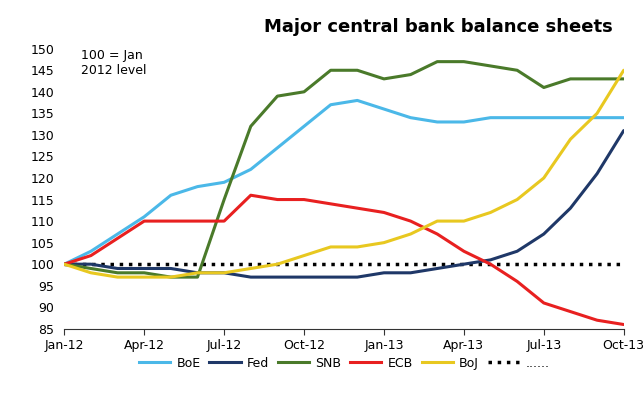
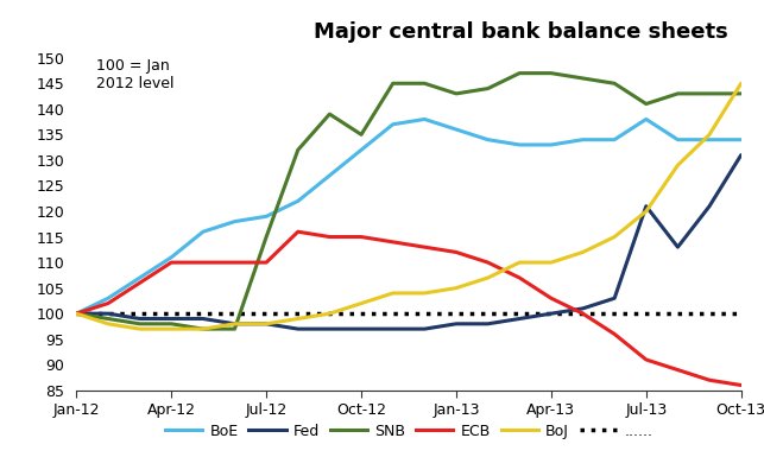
SNB/Oct-12: 140 -> 135
BoE/Jul-13: 134 -> 138
Fed/Jul-13: 107 -> 121
